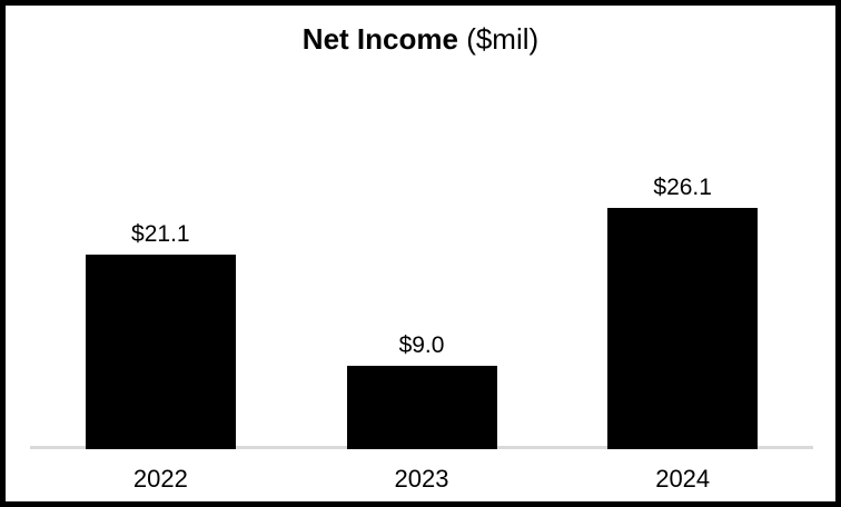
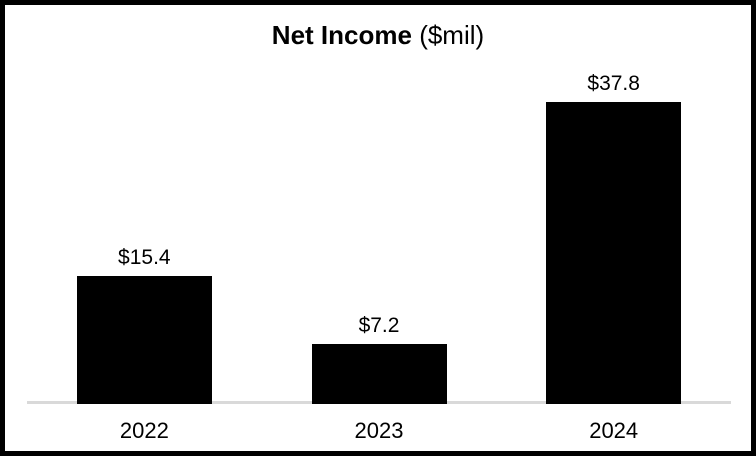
2022: $21.1 -> $15.4
2023: $9.0 -> $7.2
2024: $26.1 -> $37.8
